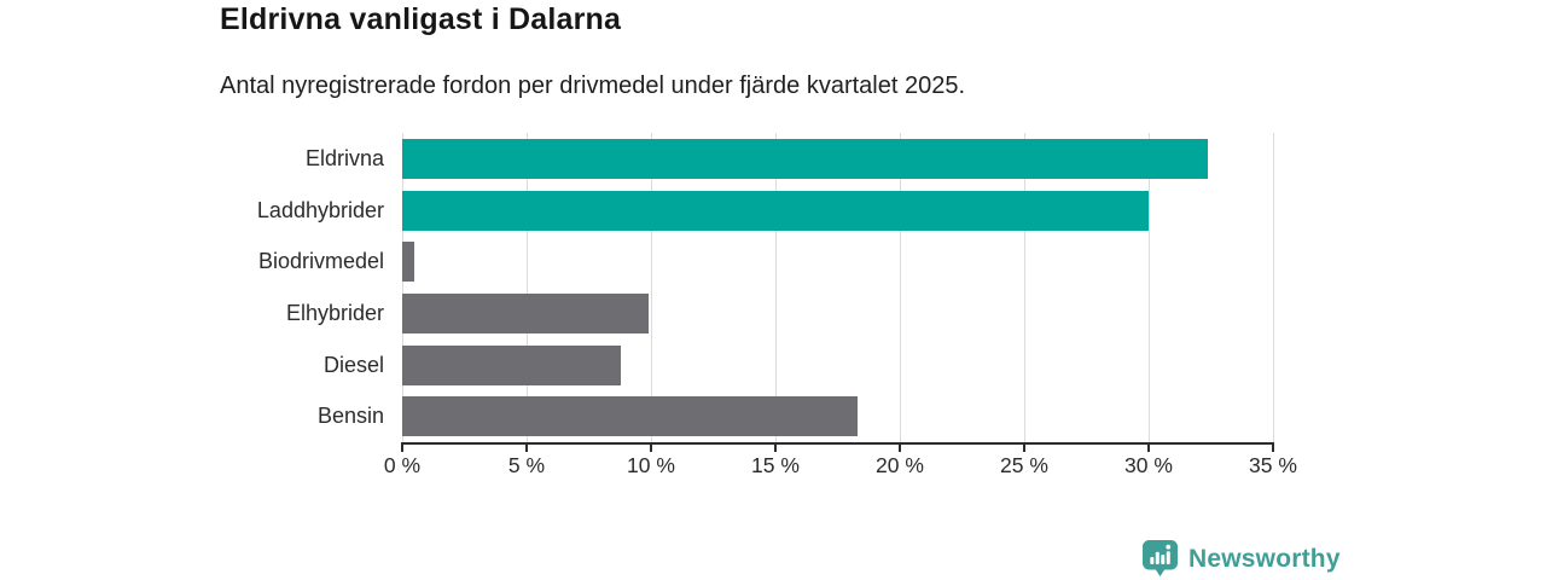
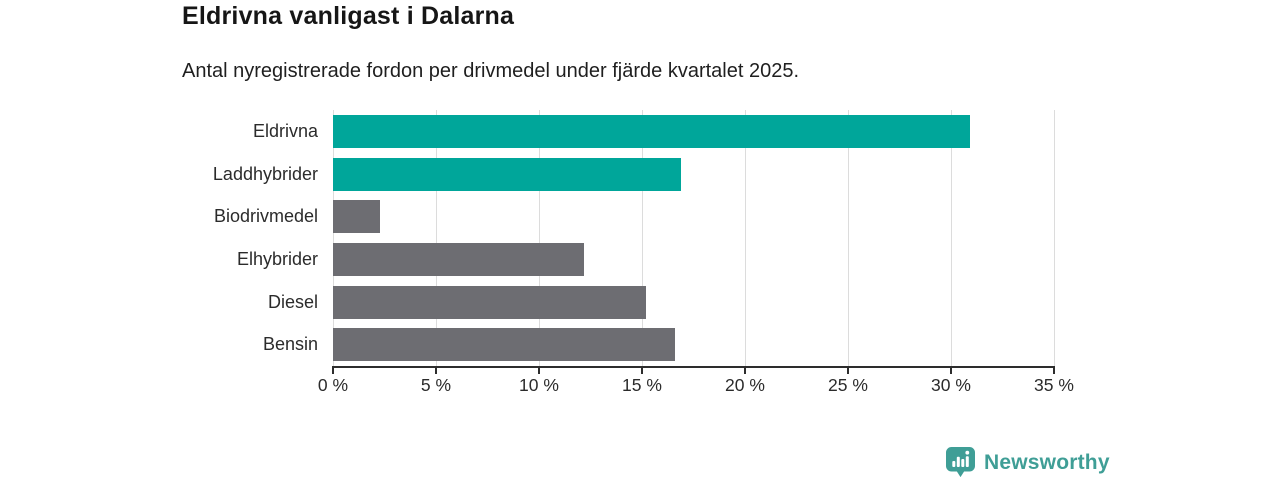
Eldrivna: 32.4% -> 30.9%
Laddhybrider: 30.0% -> 16.9%
Biodrivmedel: 0.5% -> 2.3%
Elhybrider: 9.9% -> 12.2%
Diesel: 8.8% -> 15.2%
Bensin: 18.3% -> 16.6%
